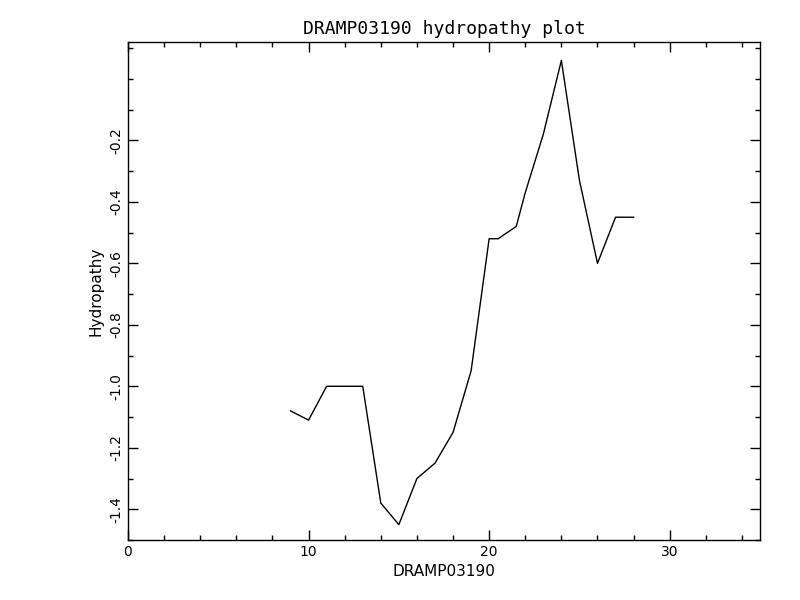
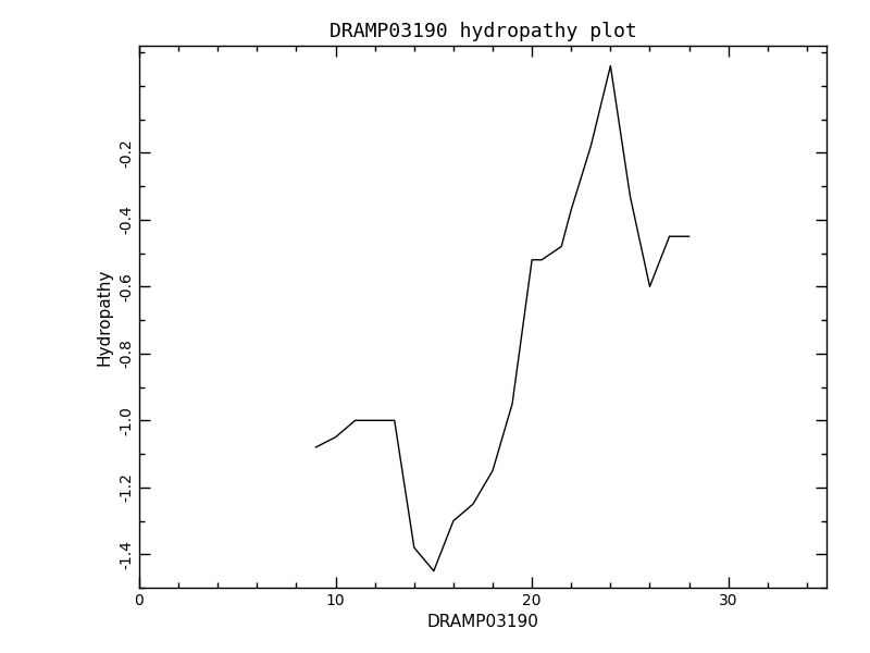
10: -1.11 -> -1.05
